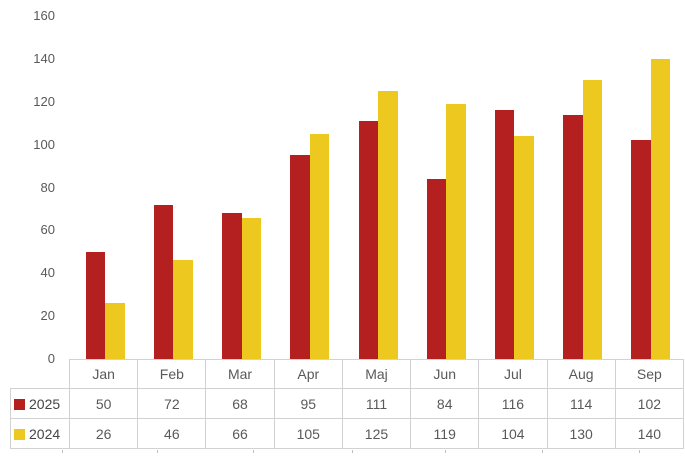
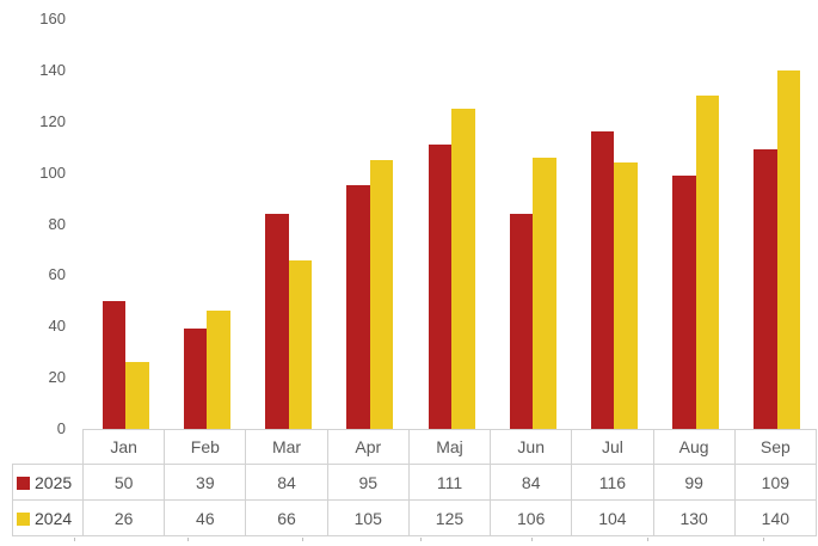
2025/Feb: 72 -> 39
2025/Mar: 68 -> 84
2024/Jun: 119 -> 106
2025/Aug: 114 -> 99
2025/Sep: 102 -> 109
